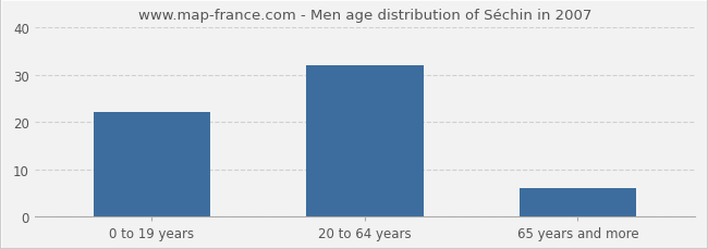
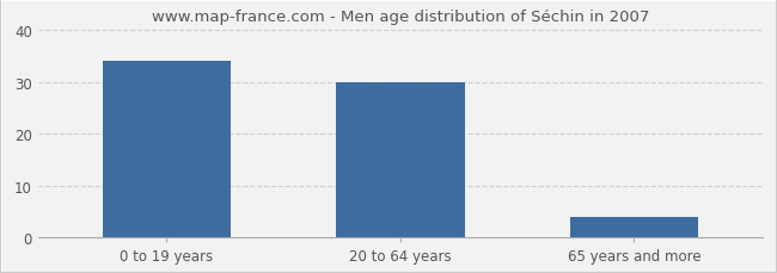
0 to 19 years: 22 -> 34
20 to 64 years: 32 -> 30
65 years and more: 6 -> 4
